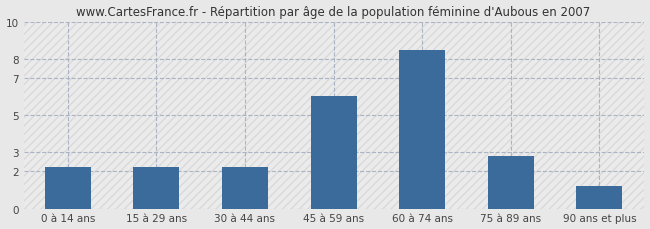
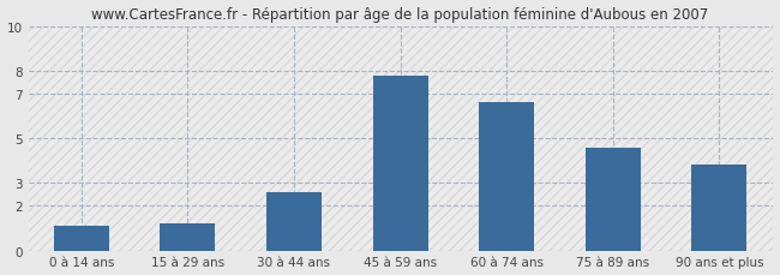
0 à 14 ans: 2.2 -> 1.1
15 à 29 ans: 2.2 -> 1.2
30 à 44 ans: 2.2 -> 2.6
45 à 59 ans: 6.0 -> 7.8
60 à 74 ans: 8.5 -> 6.6
75 à 89 ans: 2.8 -> 4.6
90 ans et plus: 1.2 -> 3.8
